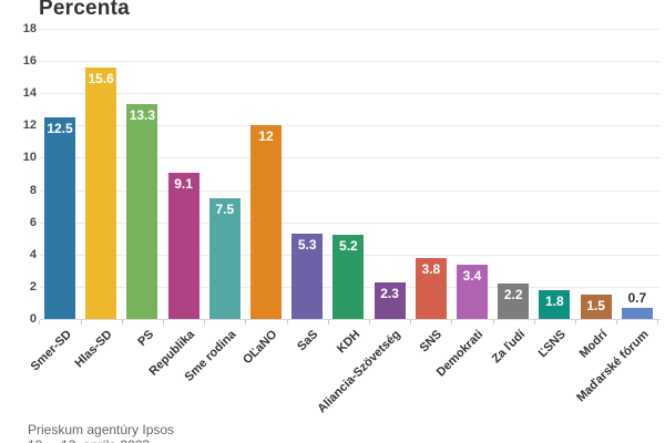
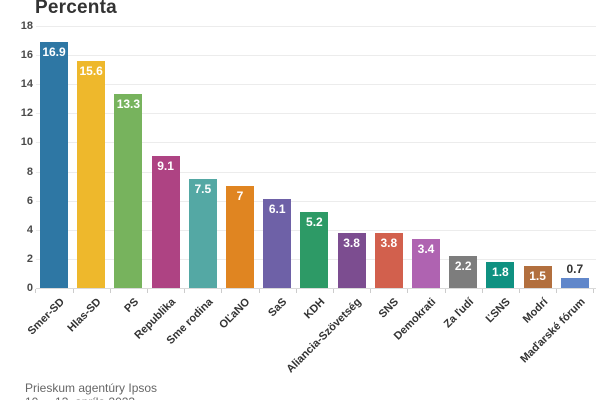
Smer-SD: 12.5 -> 16.9
OĽaNO: 12 -> 7
SaS: 5.3 -> 6.1
Aliancia-Szövetség: 2.3 -> 3.8
